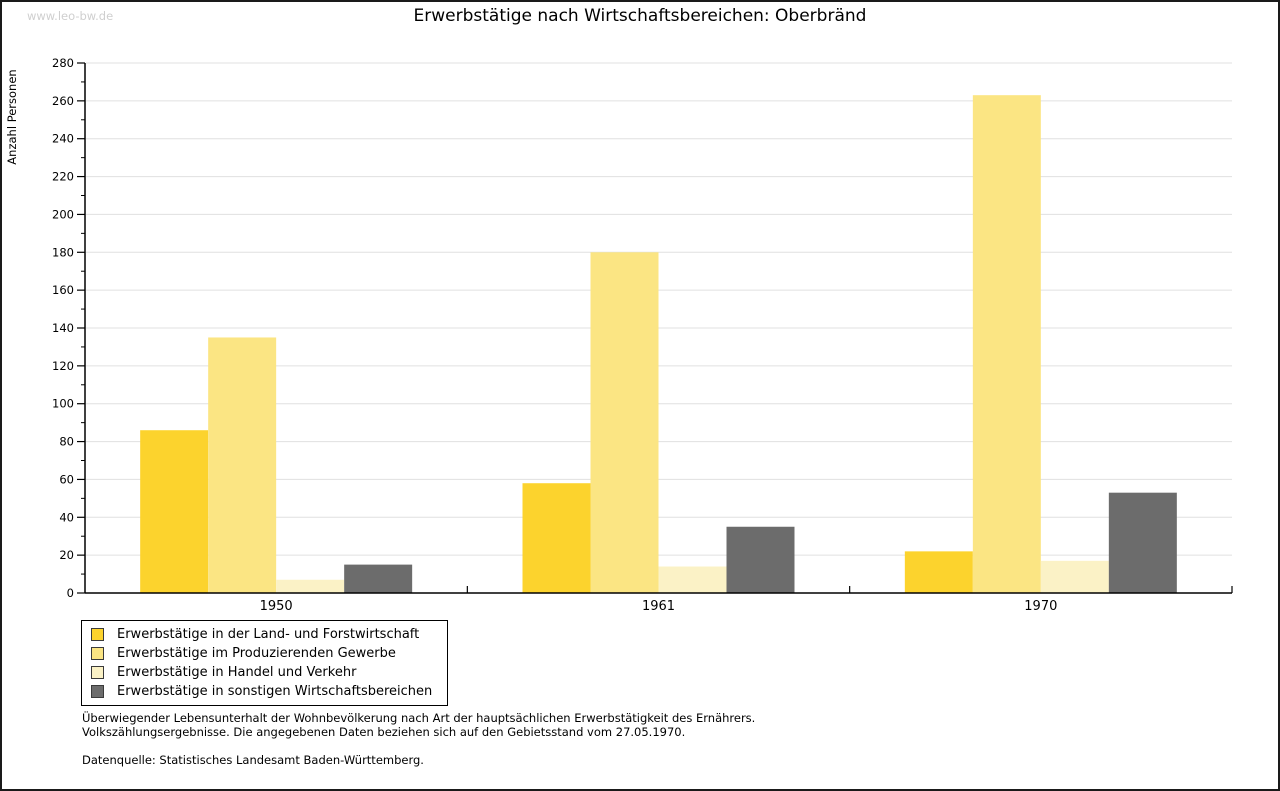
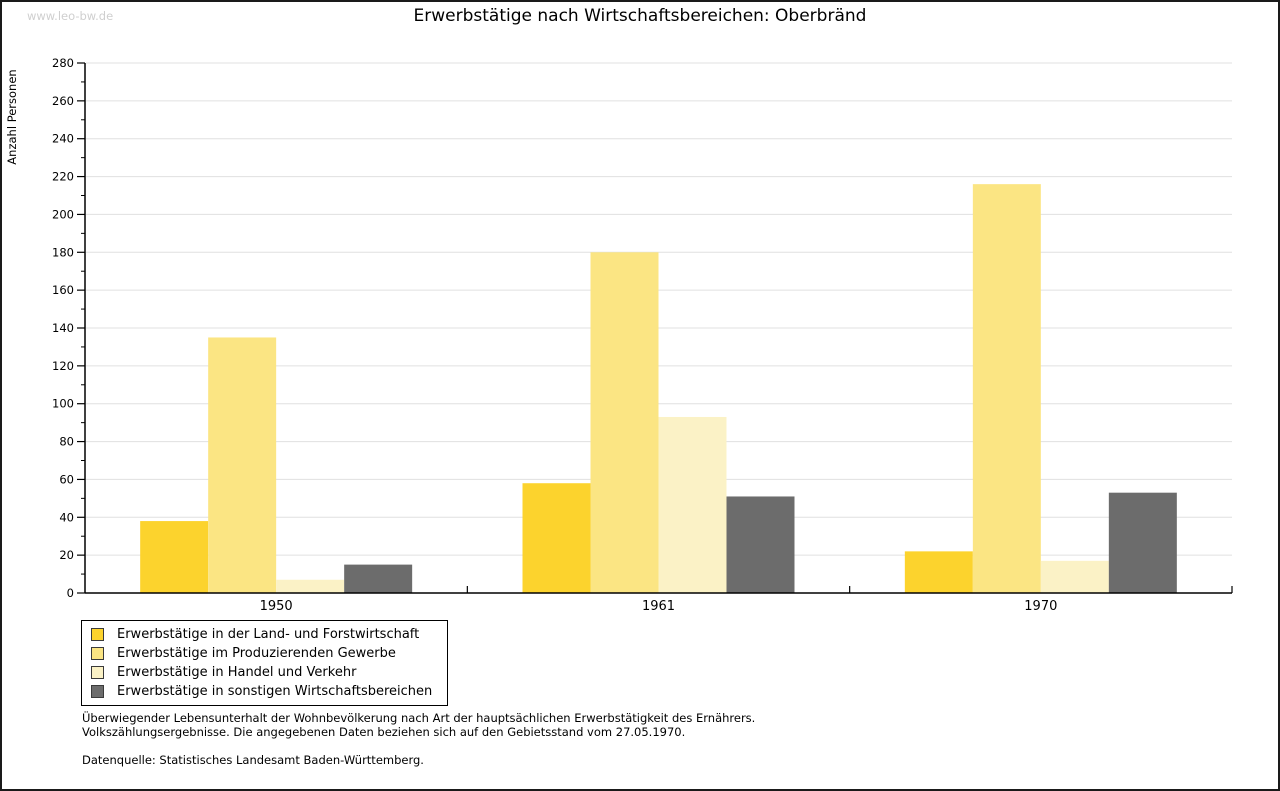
Erwerbstätige in der Land- und Forstwirtschaft/1950: 86 -> 38
Erwerbstätige in Handel und Verkehr/1961: 14 -> 93
Erwerbstätige in sonstigen Wirtschaftsbereichen/1961: 35 -> 51
Erwerbstätige im Produzierenden Gewerbe/1970: 263 -> 216
